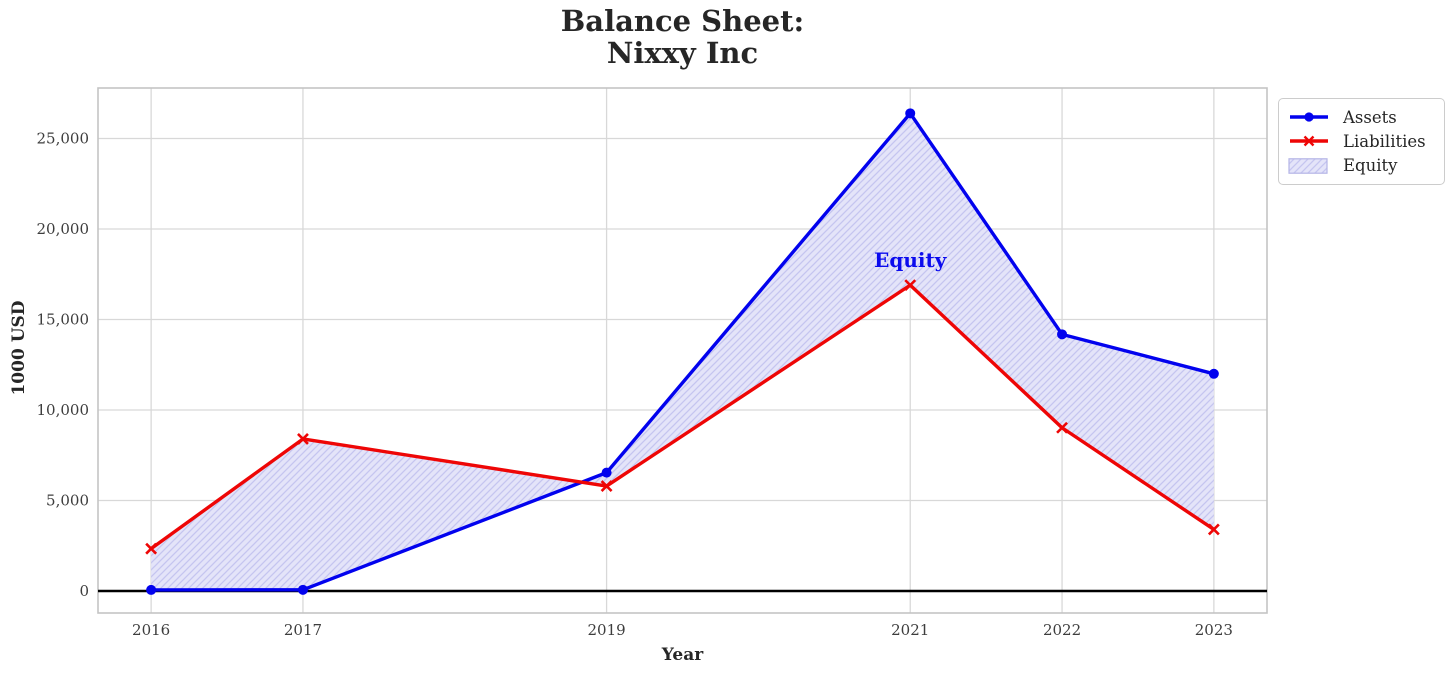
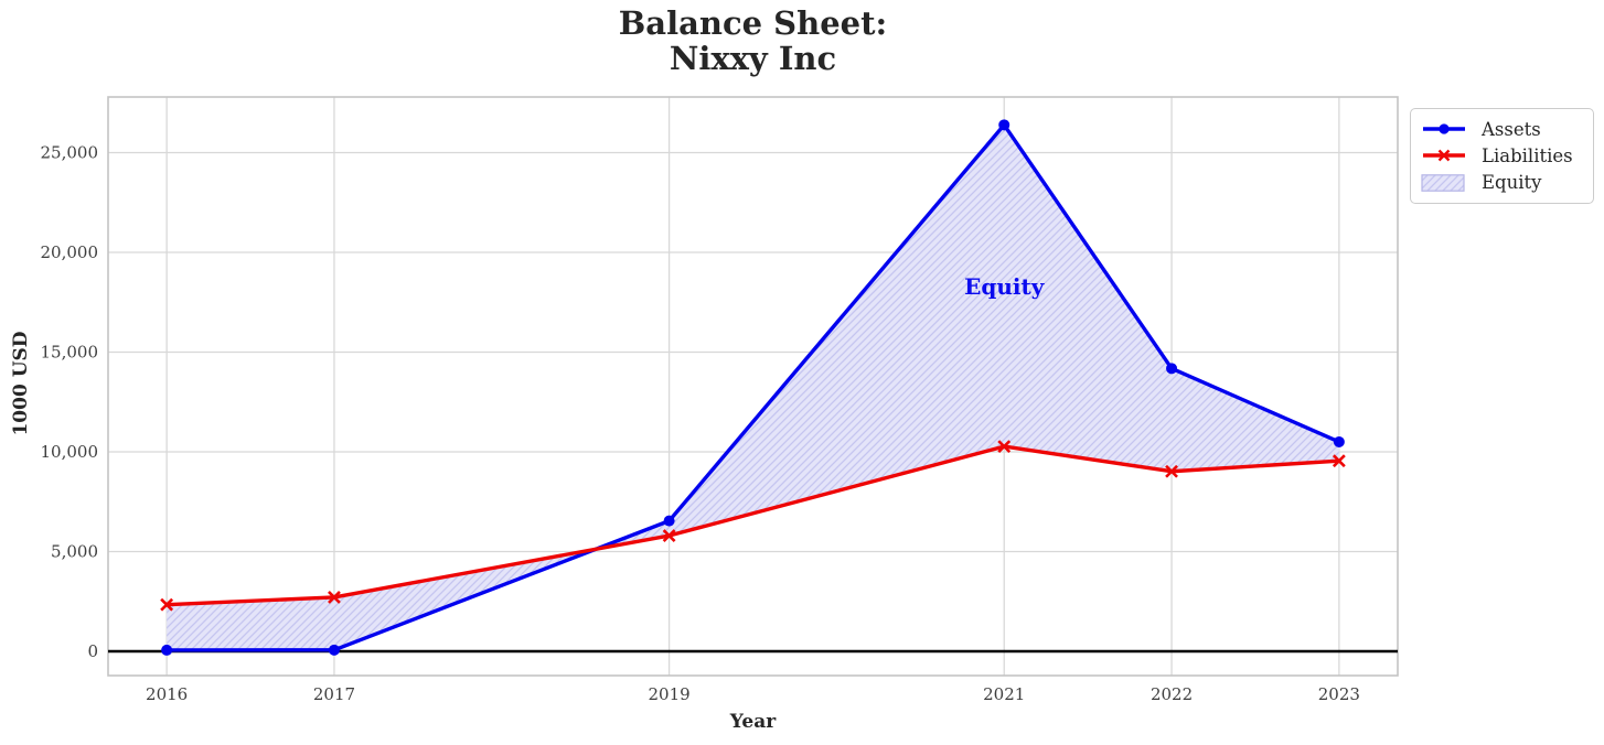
Liabilities/2017: 8400 -> 2700
Liabilities/2021: 16900 -> 10300
Assets/2023: 12000 -> 10500
Liabilities/2023: 3400 -> 9600
